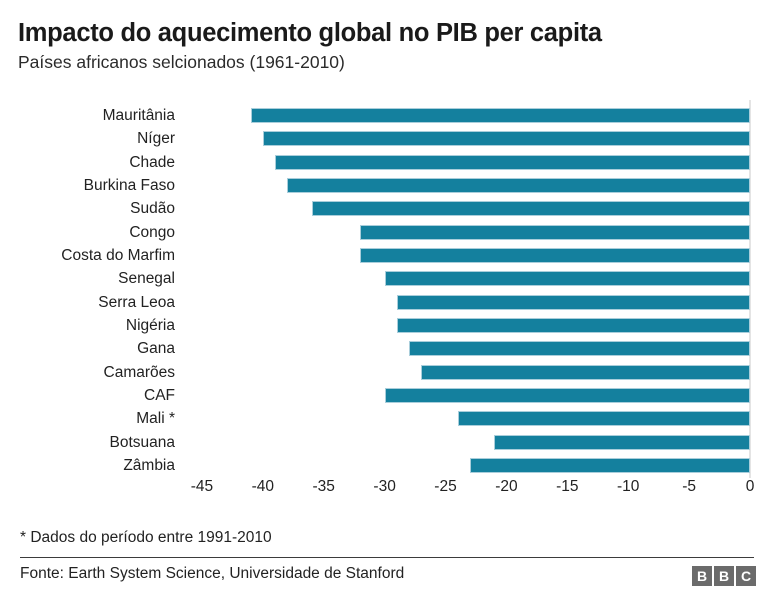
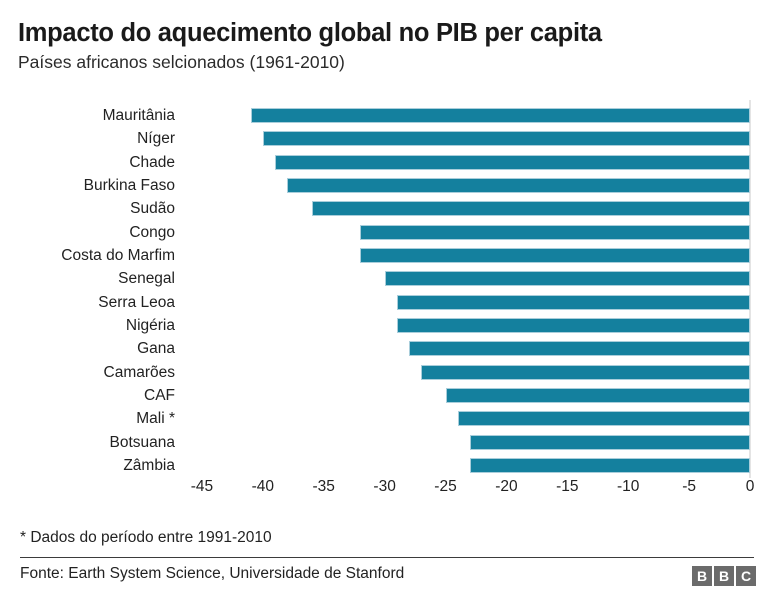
CAF: -30 -> -25
Botsuana: -21 -> -23
